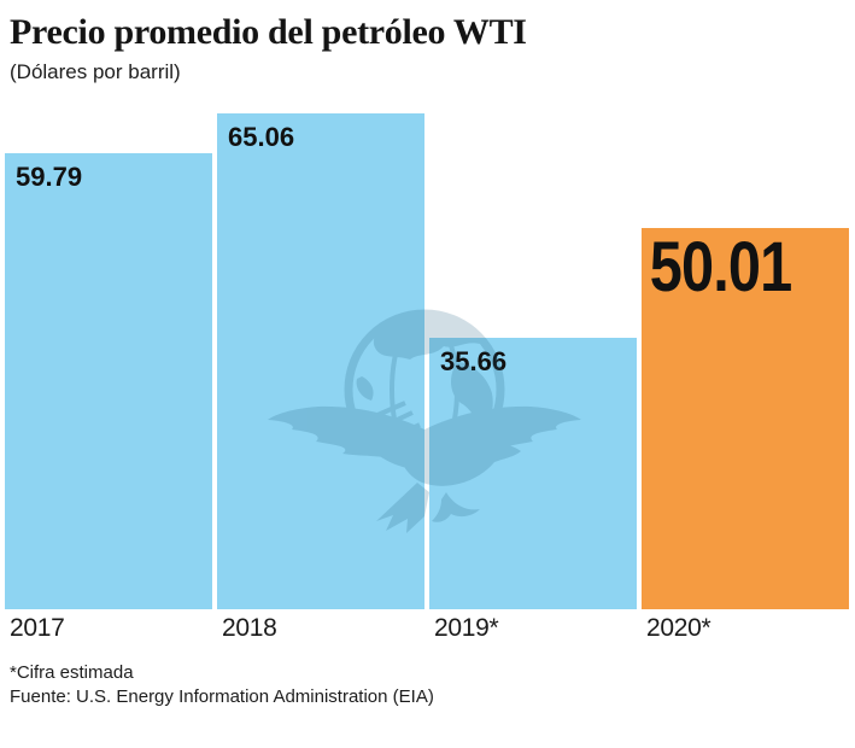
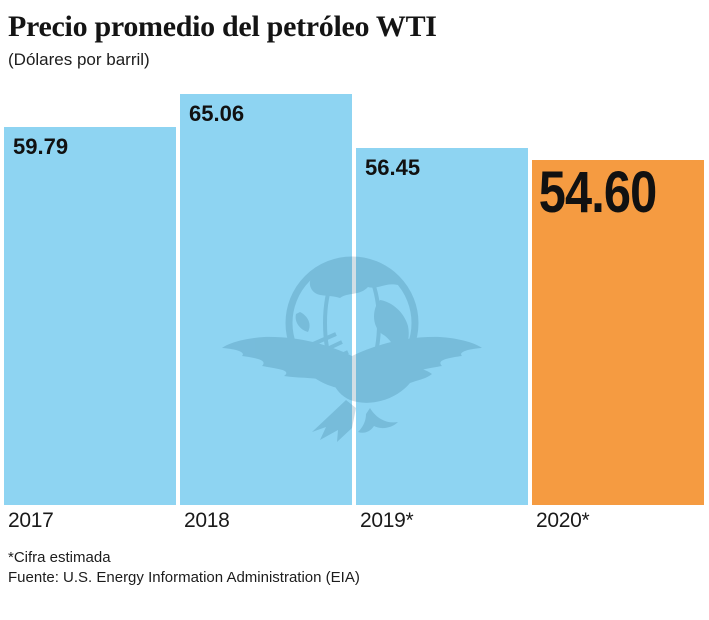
2019*: 35.66 -> 56.45
2020*: 50.01 -> 54.60
